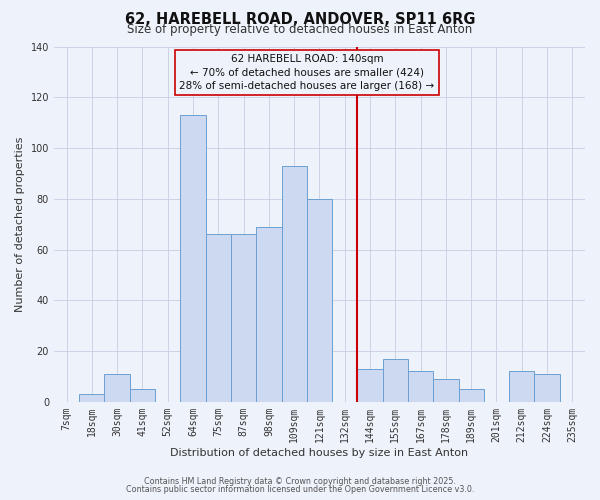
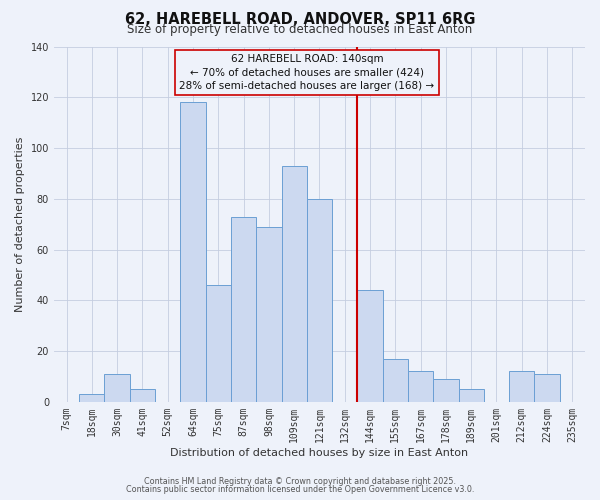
64sqm: 113 -> 118
75sqm: 66 -> 46
87sqm: 66 -> 73
144sqm: 13 -> 44
